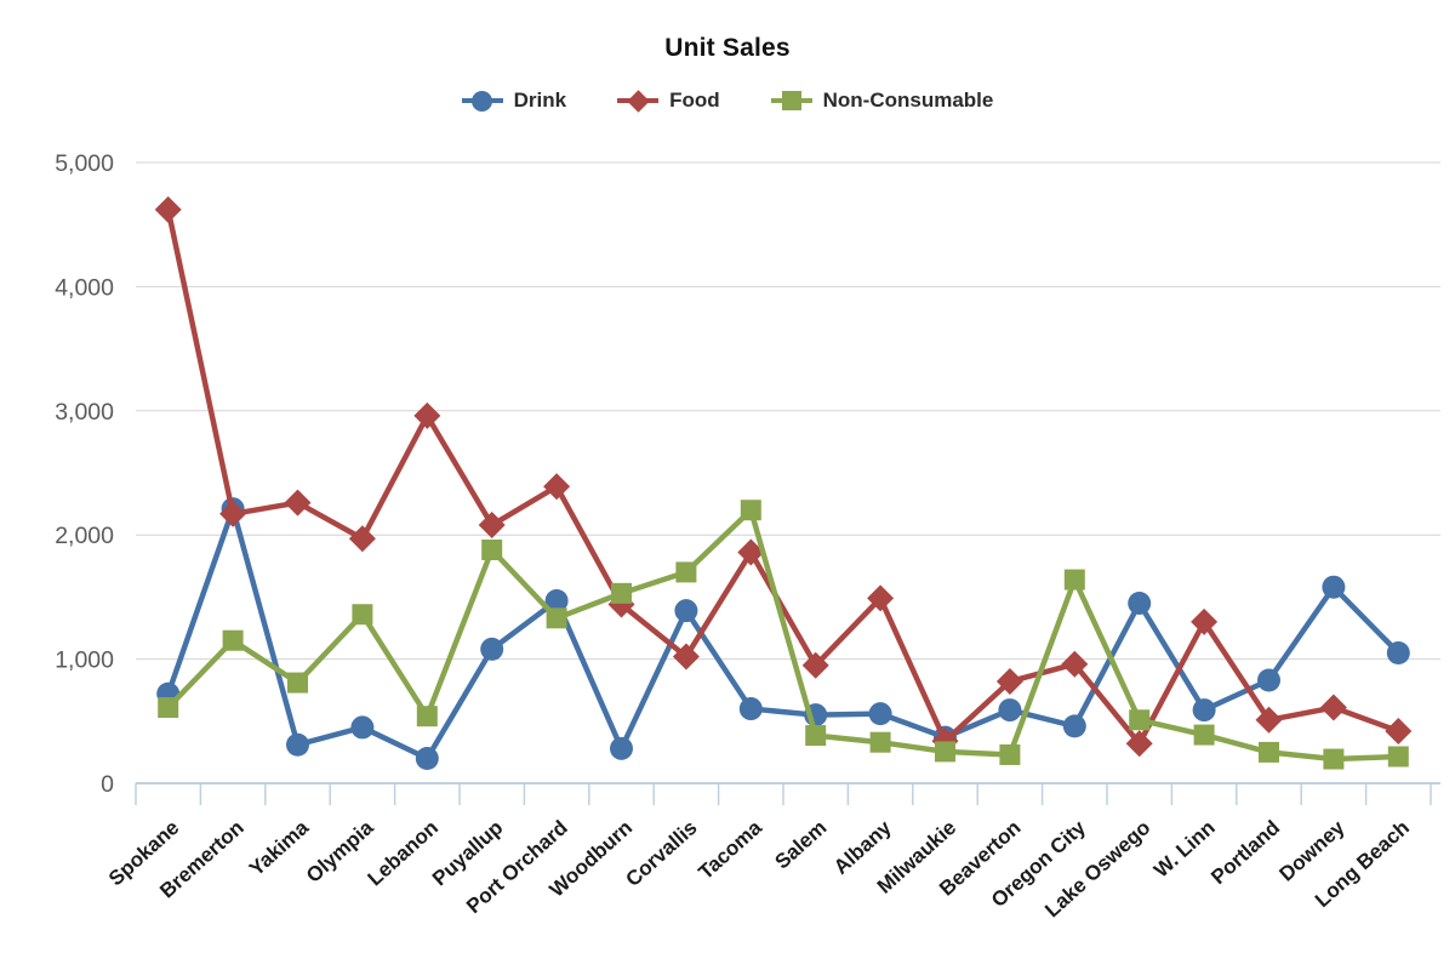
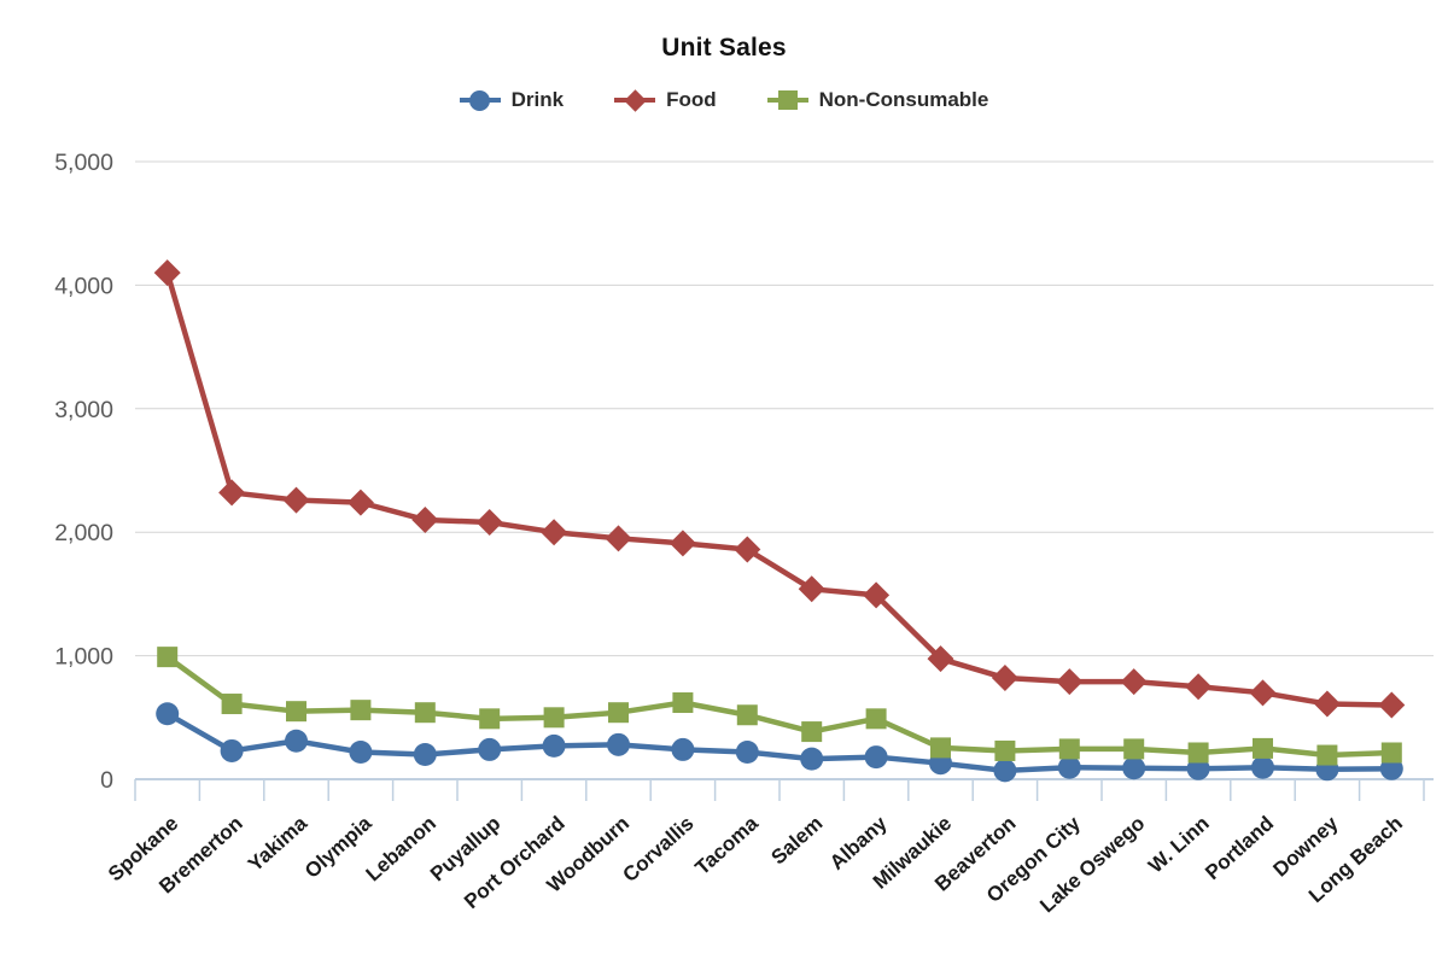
Drink/Spokane: 720 -> 530
Food/Spokane: 4620 -> 4100
Non-Consumable/Spokane: 610 -> 990
Drink/Bremerton: 2210 -> 230
Food/Bremerton: 2170 -> 2320
Non-Consumable/Bremerton: 1150 -> 610
Non-Consumable/Yakima: 810 -> 550
Drink/Olympia: 450 -> 220
Food/Olympia: 1970 -> 2240
Non-Consumable/Olympia: 1360 -> 560
Food/Lebanon: 2960 -> 2100
Drink/Puyallup: 1080 -> 240
Non-Consumable/Puyallup: 1880 -> 490
Drink/Port Orchard: 1470 -> 270
Food/Port Orchard: 2390 -> 2000
Non-Consumable/Port Orchard: 1330 -> 500
Food/Woodburn: 1440 -> 1950
Non-Consumable/Woodburn: 1530 -> 540
Drink/Corvallis: 1390 -> 240
Food/Corvallis: 1020 -> 1910
Non-Consumable/Corvallis: 1700 -> 620
Drink/Tacoma: 600 -> 220
Non-Consumable/Tacoma: 2200 -> 520
Drink/Salem: 550 -> 160
Food/Salem: 950 -> 1540
Drink/Albany: 560 -> 180
Non-Consumable/Albany: 330 -> 490
Drink/Milwaukie: 370 -> 130
Food/Milwaukie: 340 -> 980
Drink/Beaverton: 590 -> 70
Drink/Oregon City: 460 -> 100
Food/Oregon City: 960 -> 790
Non-Consumable/Oregon City: 1640 -> 240
Drink/Lake Oswego: 1450 -> 90
Food/Lake Oswego: 320 -> 790
Non-Consumable/Lake Oswego: 510 -> 240
Drink/W. Linn: 590 -> 80
Food/W. Linn: 1300 -> 750
Non-Consumable/W. Linn: 390 -> 220
Drink/Portland: 830 -> 100
Food/Portland: 510 -> 700
Drink/Downey: 1580 -> 80
Drink/Long Beach: 1050 -> 80
Food/Long Beach: 420 -> 600
